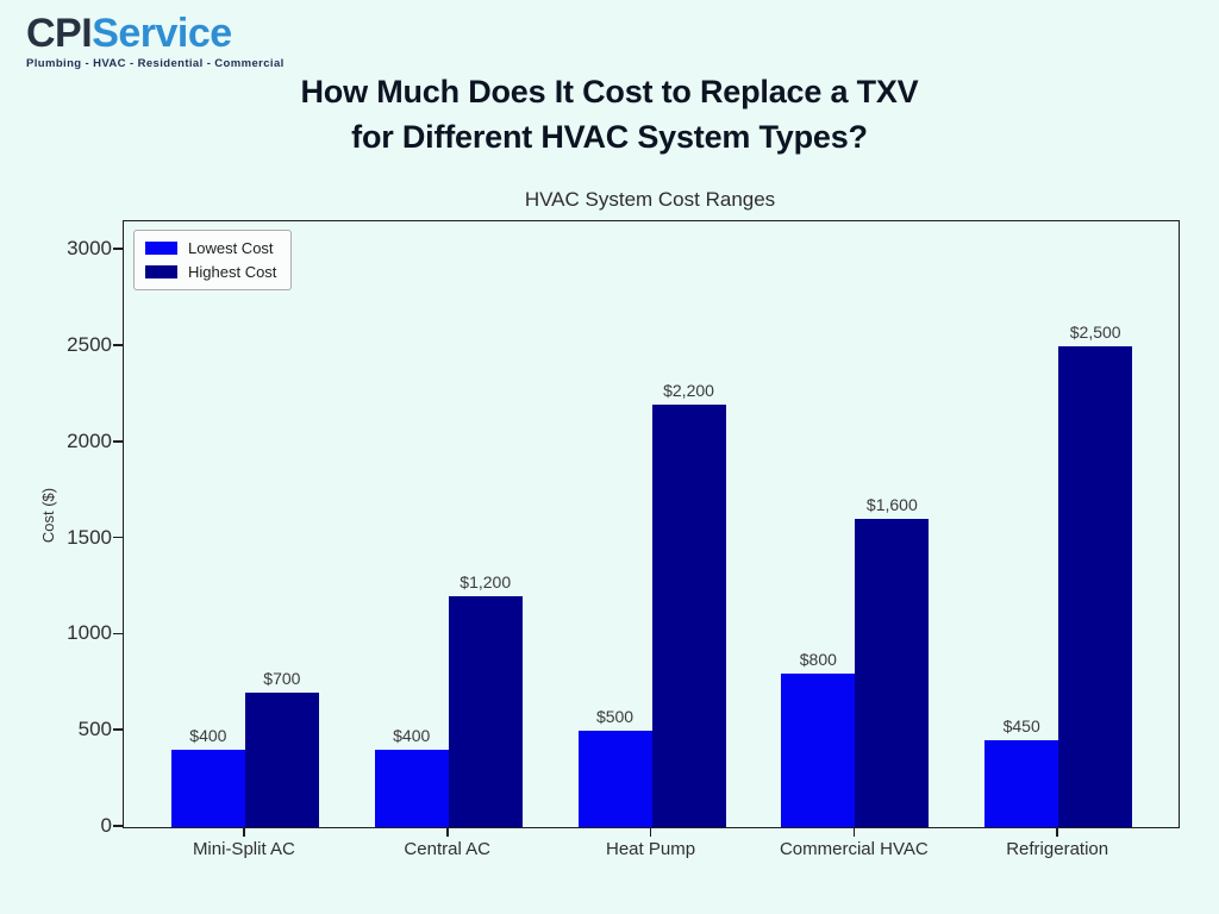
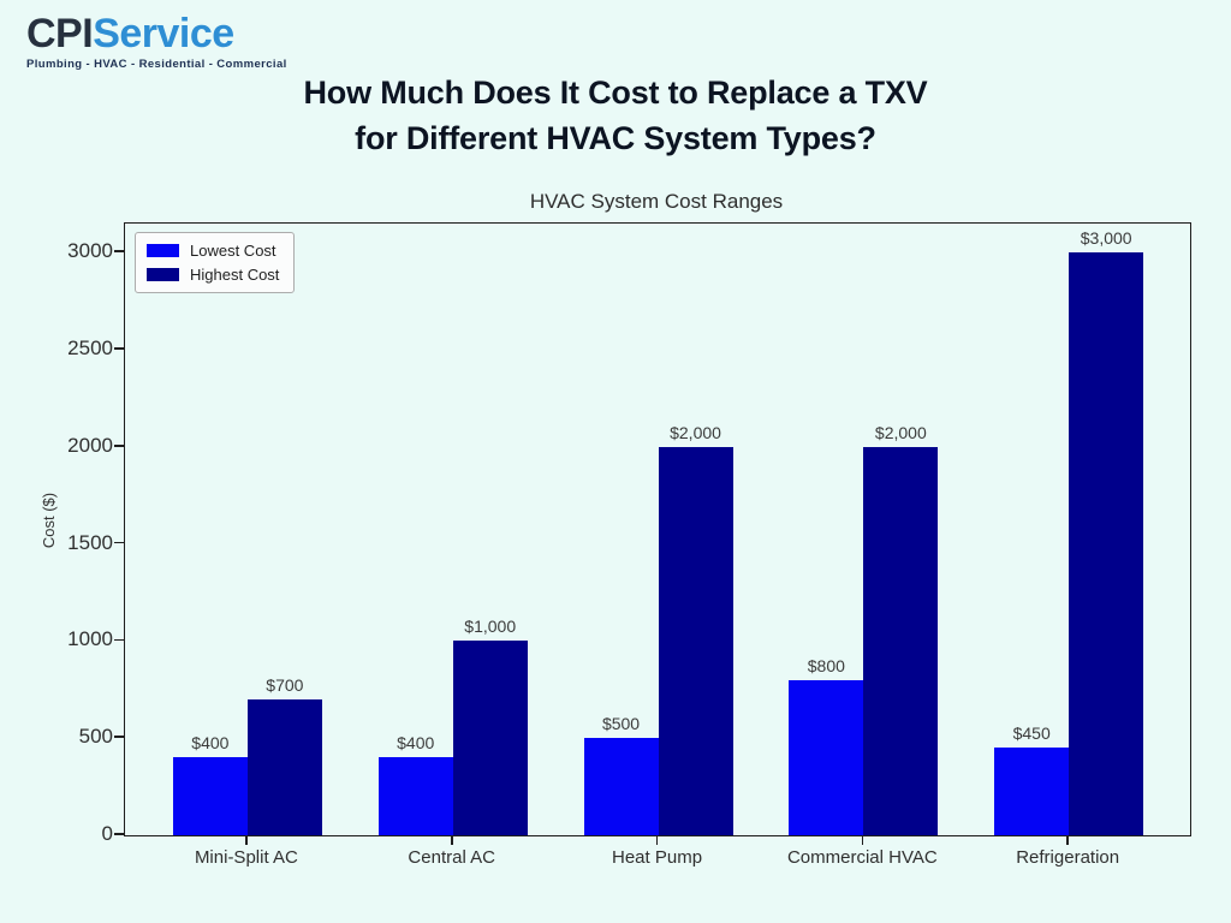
Highest Cost/Central AC: $1,200 -> $1,000
Highest Cost/Heat Pump: $2,200 -> $2,000
Highest Cost/Commercial HVAC: $1,600 -> $2,000
Highest Cost/Refrigeration: $2,500 -> $3,000
